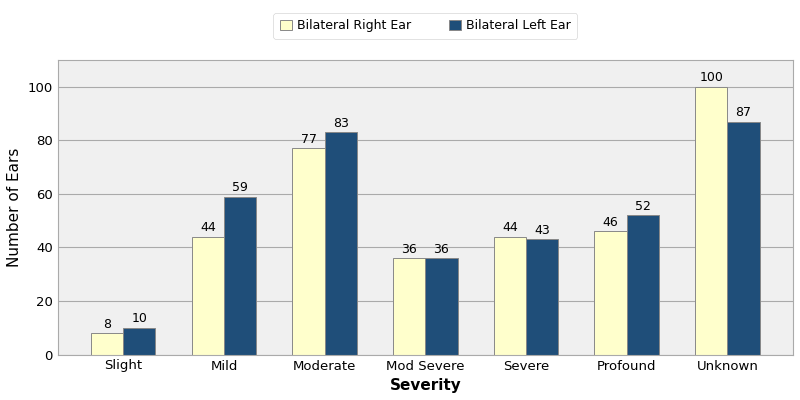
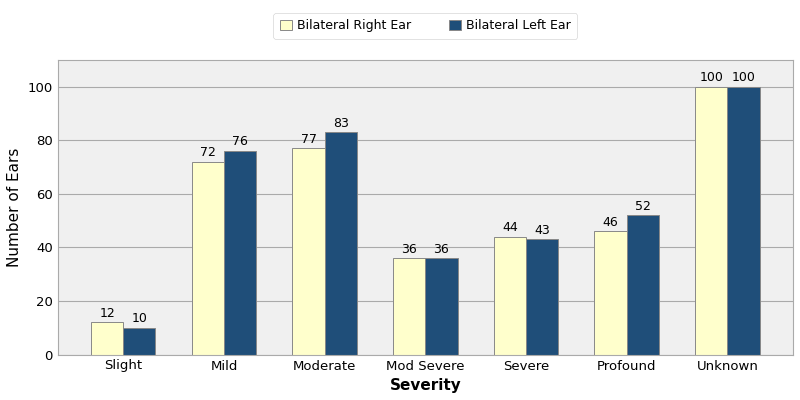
Bilateral Right Ear/Slight: 8 -> 12
Bilateral Right Ear/Mild: 44 -> 72
Bilateral Left Ear/Mild: 59 -> 76
Bilateral Left Ear/Unknown: 87 -> 100
